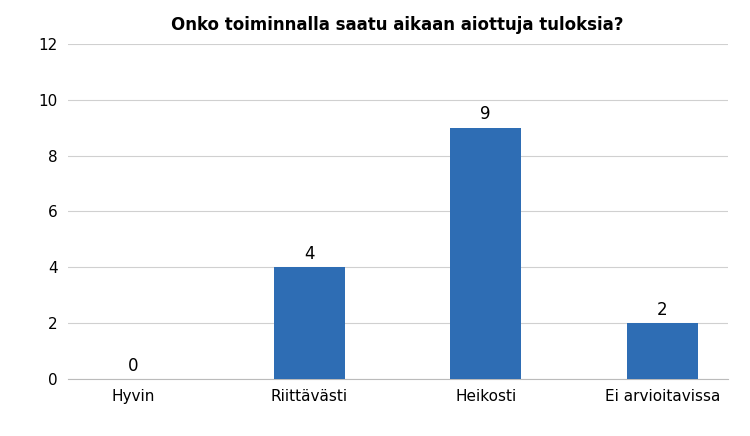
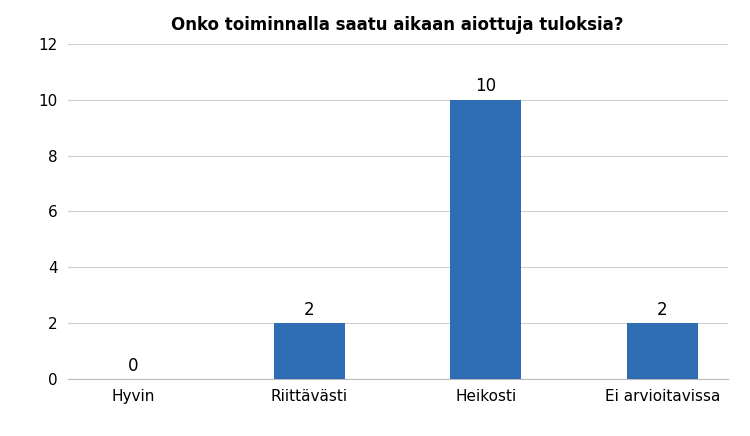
Riittävästi: 4 -> 2
Heikosti: 9 -> 10
